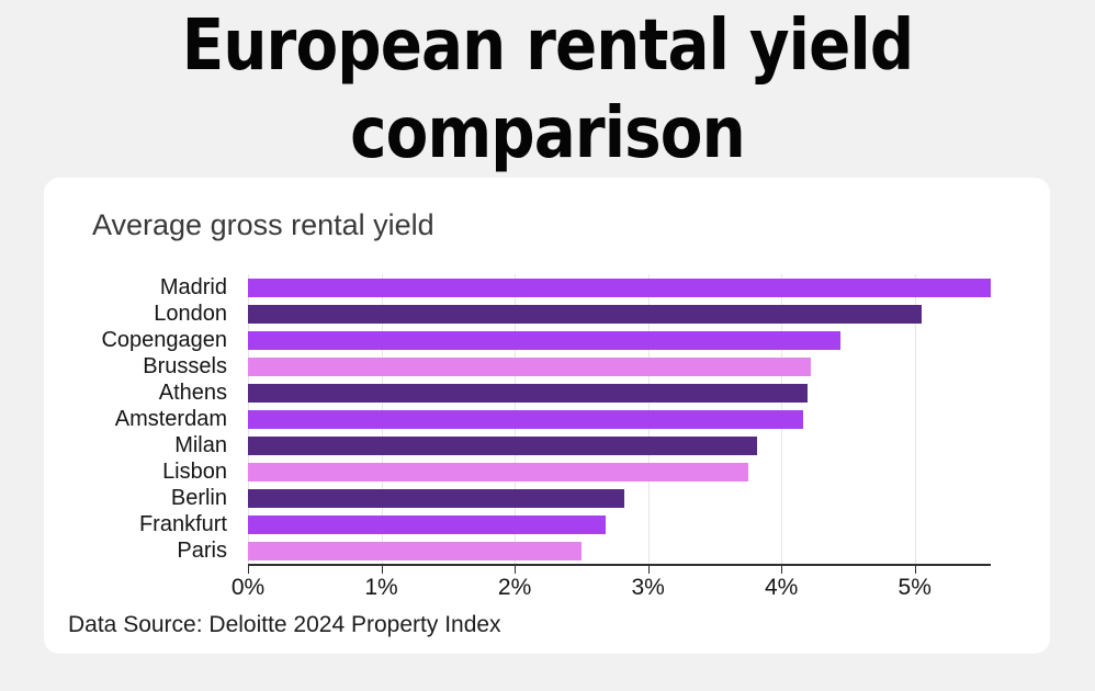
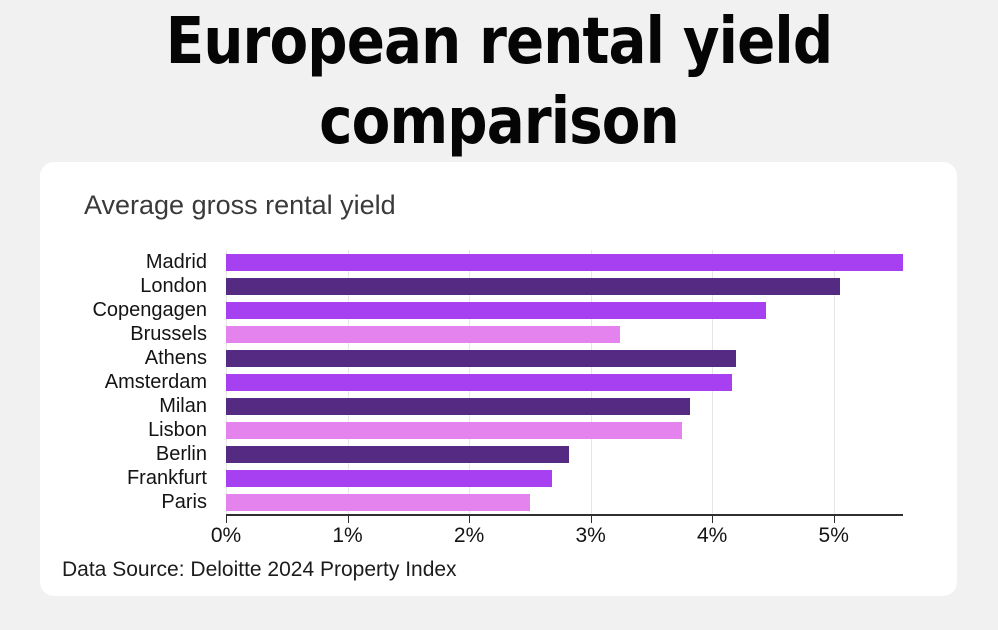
Brussels: 4.22% -> 3.24%
